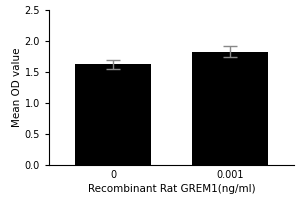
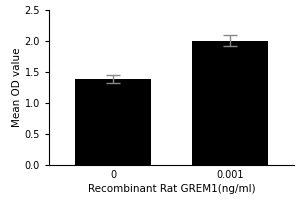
0: 1.62 -> 1.38
0.001: 1.82 -> 2.00
